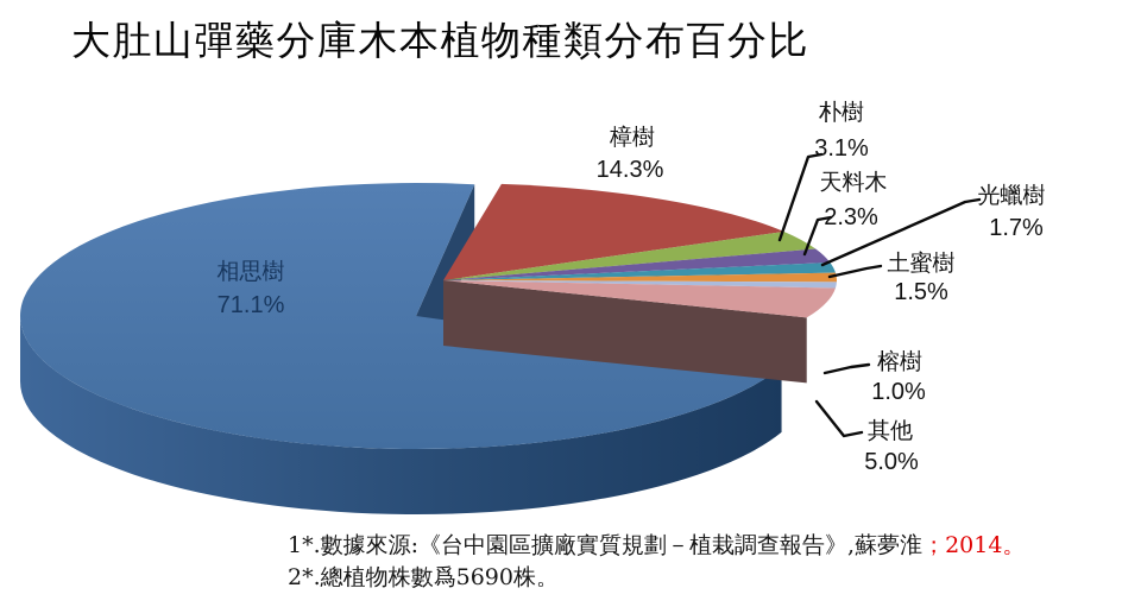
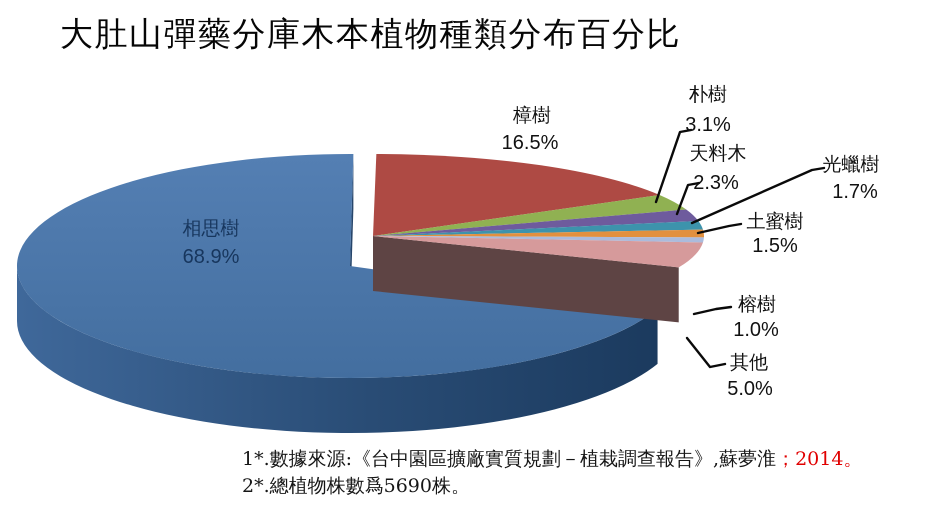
相思樹: 71.1% -> 68.9%
樟樹: 14.3% -> 16.5%
